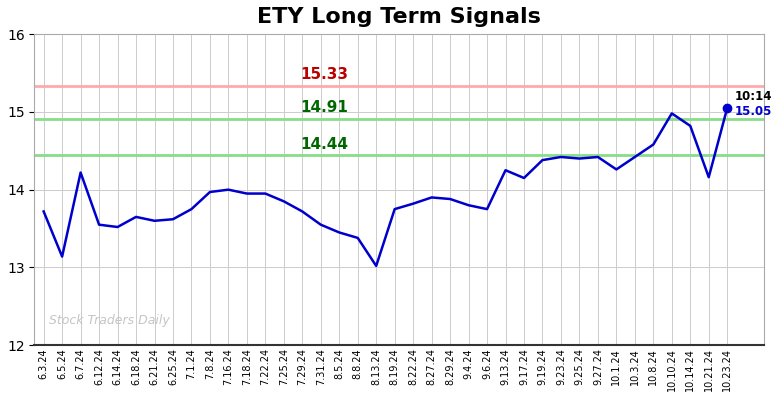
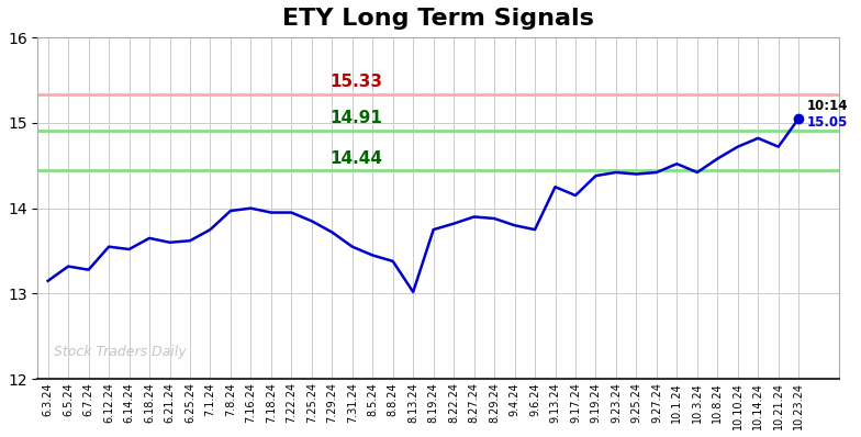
6.3.24: 13.72 -> 13.15
6.5.24: 13.14 -> 13.32
6.7.24: 14.22 -> 13.28
10.1.24: 14.26 -> 14.52
10.10.24: 14.98 -> 14.72
10.21.24: 14.16 -> 14.72
